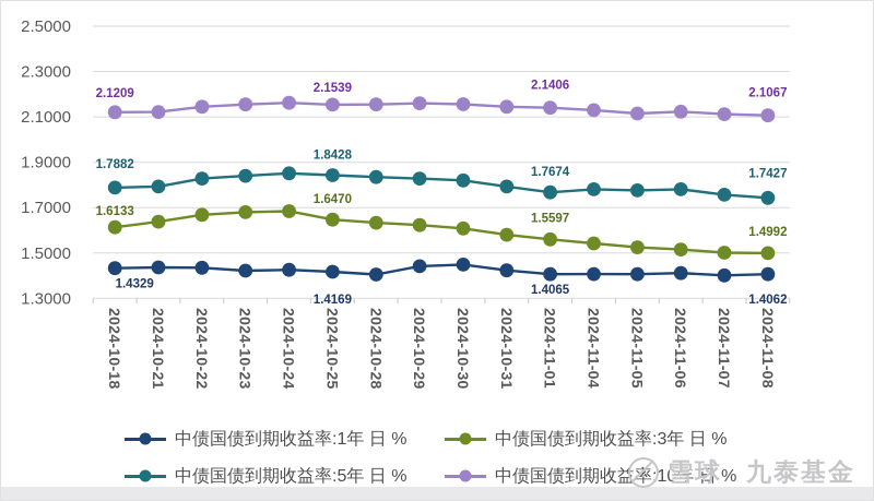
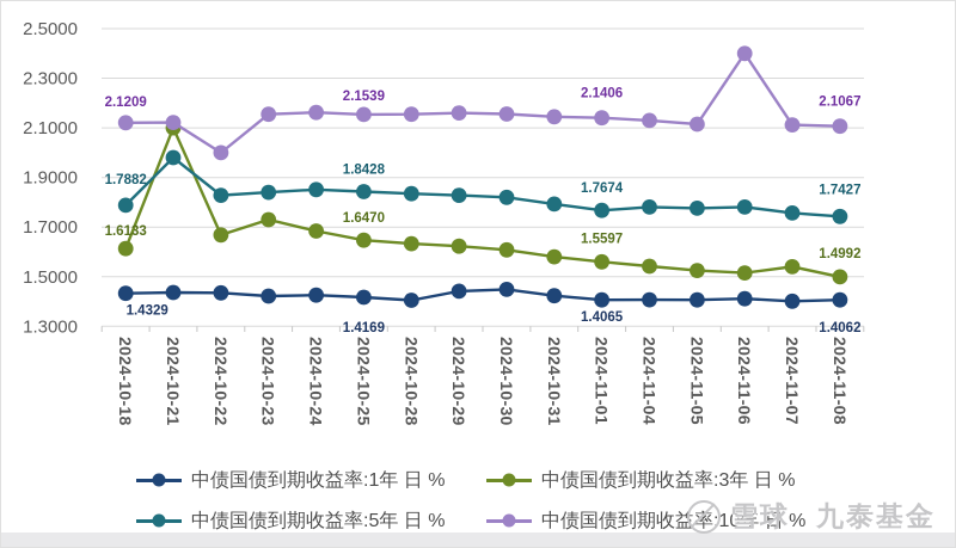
中债国债到期收益率:3年 日 %/2024-10-21: 1.64 -> 2.10
中债国债到期收益率:5年 日 %/2024-10-21: 1.79 -> 1.98
中债国债到期收益率:10年 日 %/2024-10-22: 2.15 -> 2.00
中债国债到期收益率:3年 日 %/2024-10-23: 1.68 -> 1.73
中债国债到期收益率:10年 日 %/2024-11-06: 2.12 -> 2.40
中债国债到期收益率:3年 日 %/2024-11-07: 1.50 -> 1.54
